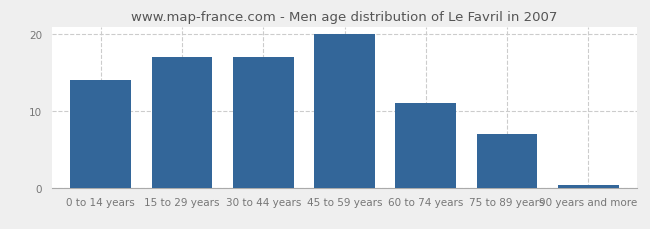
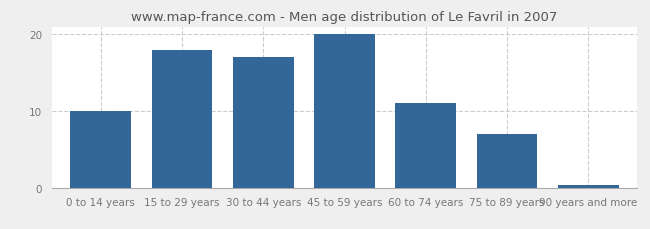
0 to 14 years: 14.0 -> 10.0
15 to 29 years: 17.0 -> 18.0
